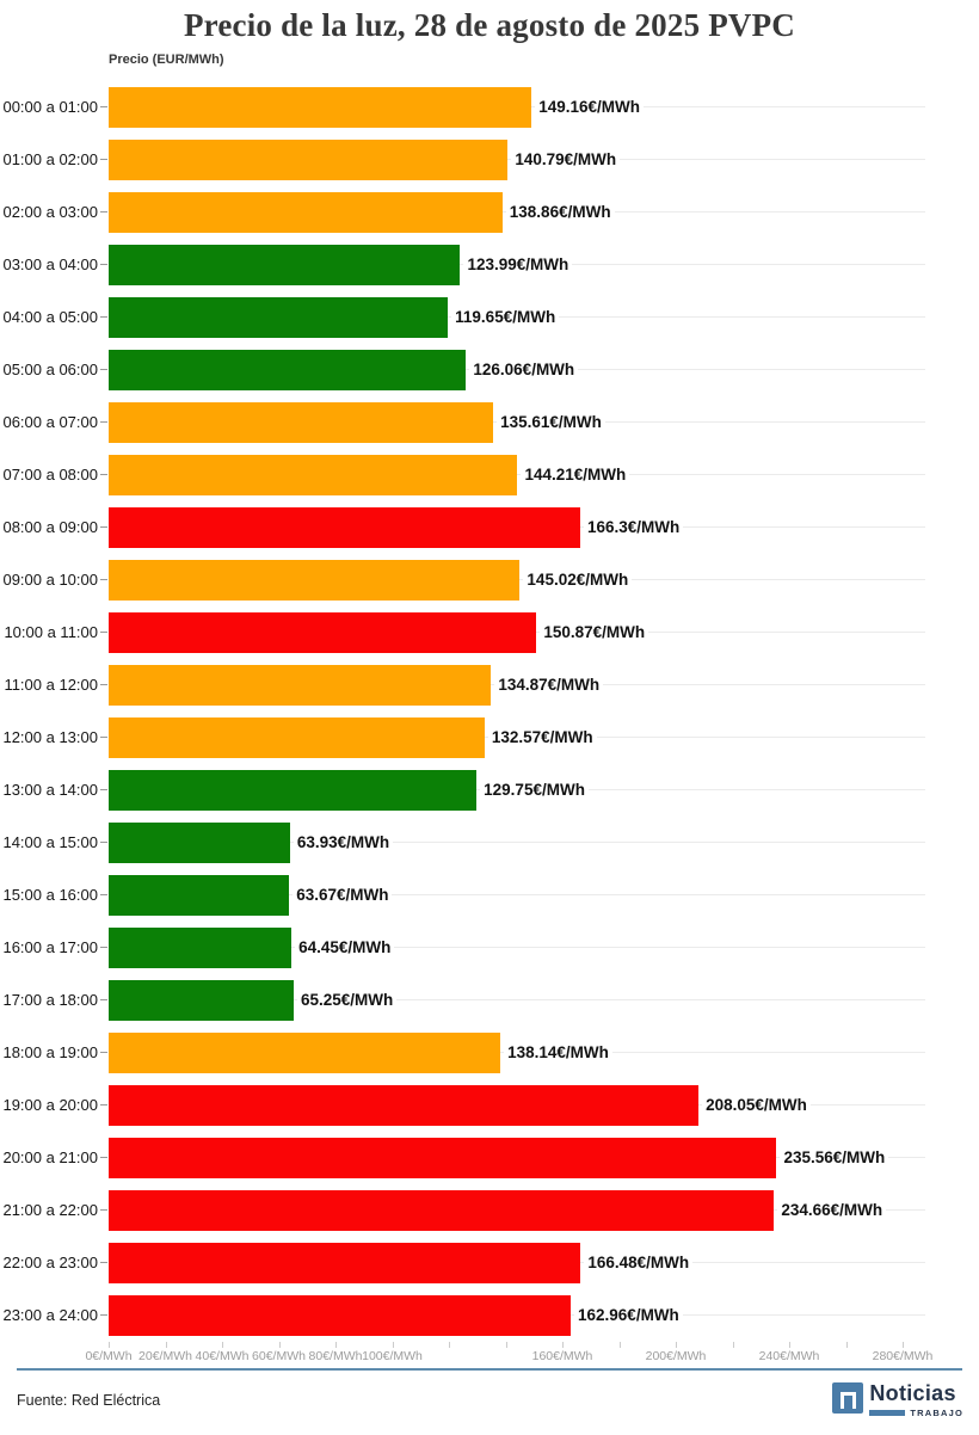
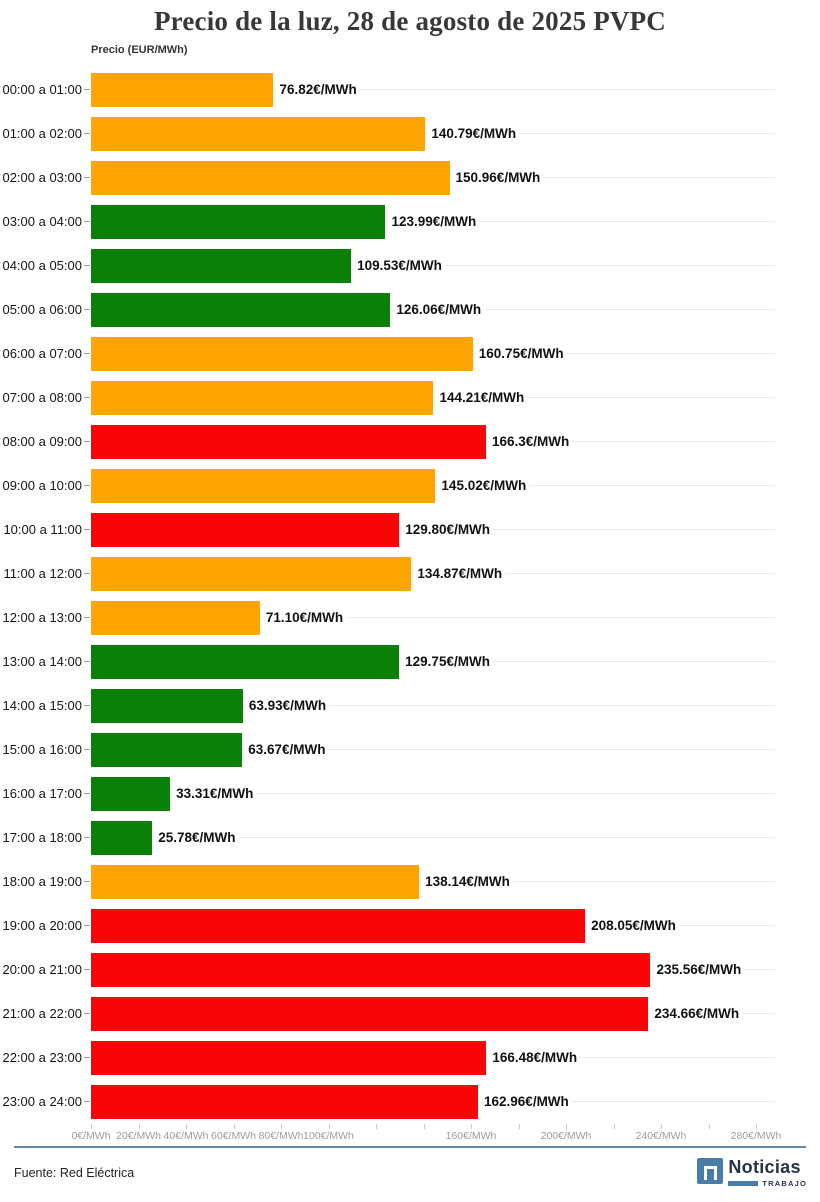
00:00 a 01:00: 149.16 -> 76.82
02:00 a 03:00: 138.86 -> 150.96
04:00 a 05:00: 119.65 -> 109.53
06:00 a 07:00: 135.61 -> 160.75
10:00 a 11:00: 150.87 -> 129.80
12:00 a 13:00: 132.57 -> 71.10
16:00 a 17:00: 64.45 -> 33.31
17:00 a 18:00: 65.25 -> 25.78
